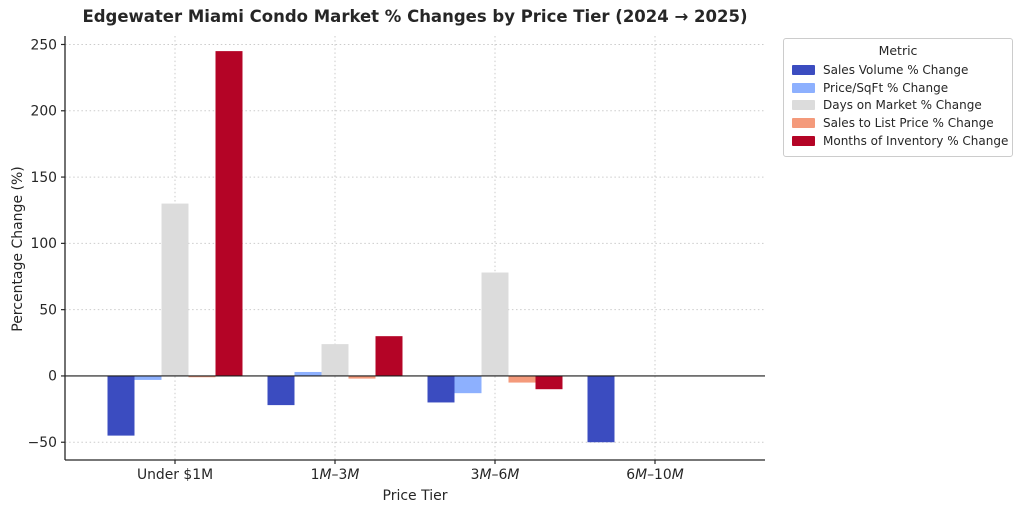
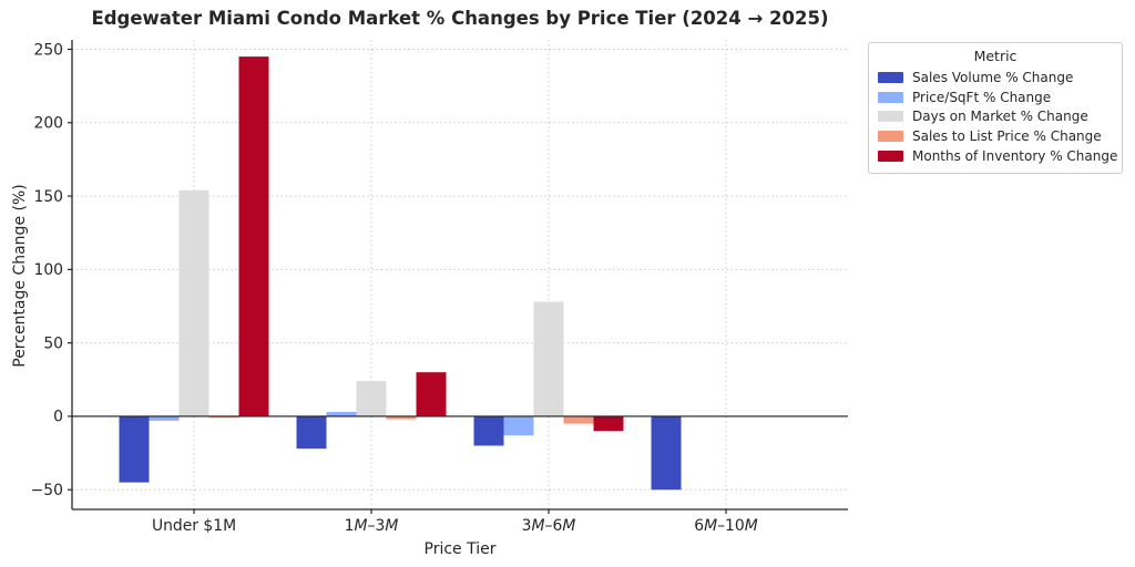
Days on Market % Change/Under $1M: 130 -> 154
